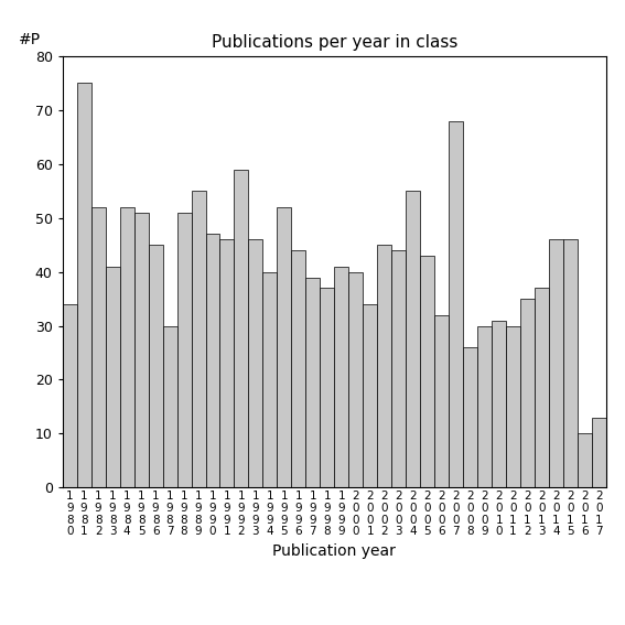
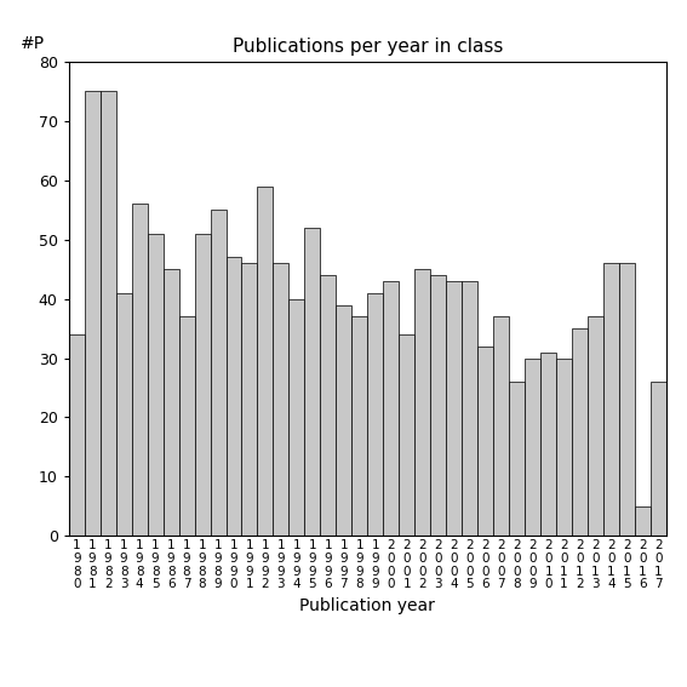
1 9 8 2: 52 -> 75
1 9 8 4: 52 -> 56
1 9 8 7: 30 -> 37
2 0 0 0: 40 -> 43
2 0 0 4: 55 -> 43
2 0 0 7: 68 -> 37
2 0 1 6: 10 -> 5
2 0 1 7: 13 -> 26
